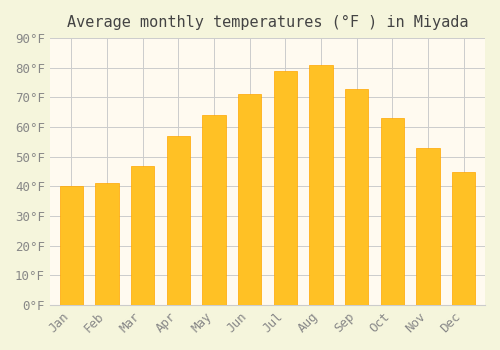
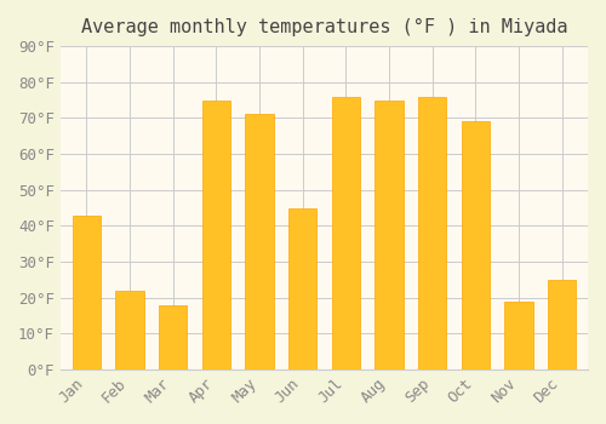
Jan: 40°F -> 43°F
Feb: 41°F -> 22°F
Mar: 47°F -> 18°F
Apr: 57°F -> 75°F
May: 64°F -> 71°F
Jun: 71°F -> 45°F
Jul: 79°F -> 76°F
Aug: 81°F -> 75°F
Sep: 73°F -> 76°F
Oct: 63°F -> 69°F
Nov: 53°F -> 19°F
Dec: 45°F -> 25°F
